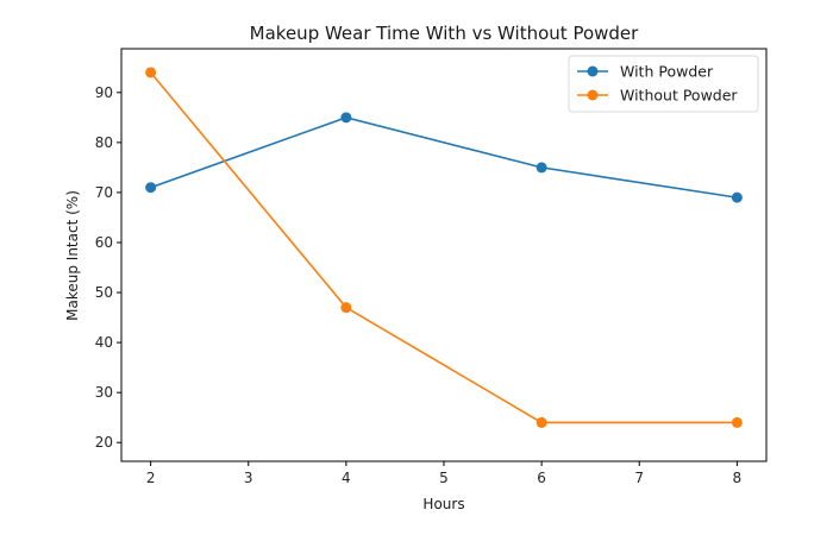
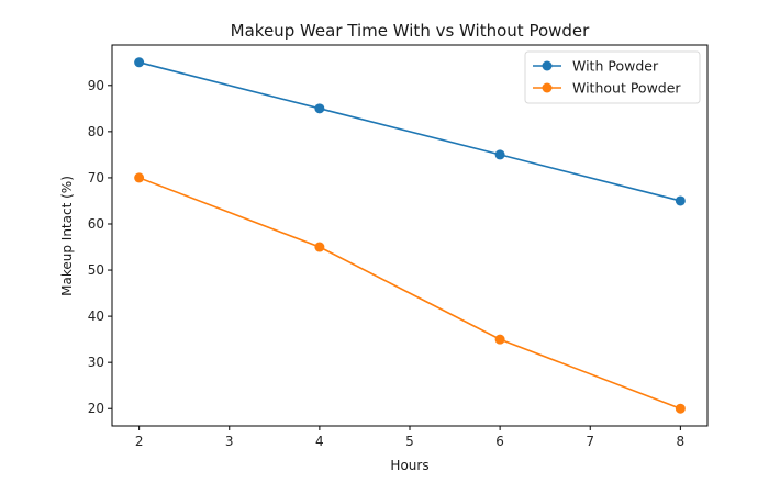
With Powder/2: 71 -> 95
Without Powder/2: 94 -> 70
Without Powder/4: 47 -> 55
Without Powder/6: 24 -> 35
With Powder/8: 69 -> 65
Without Powder/8: 24 -> 20
